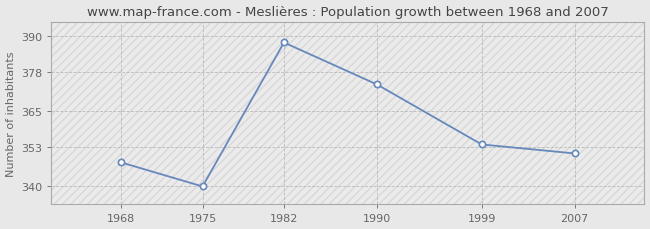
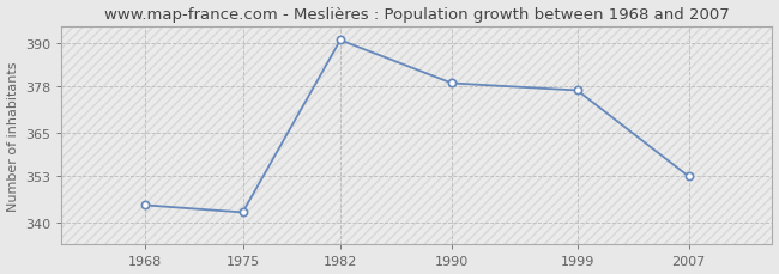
1968: 348 -> 345
1975: 340 -> 343
1982: 388 -> 391
1990: 374 -> 379
1999: 354 -> 377
2007: 351 -> 353
